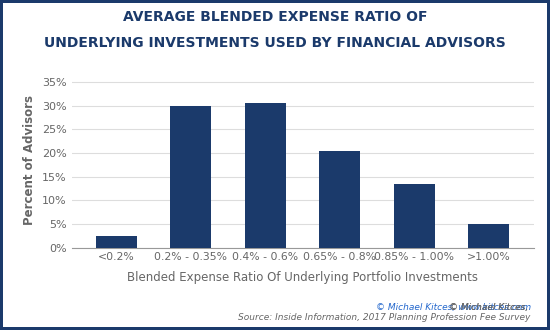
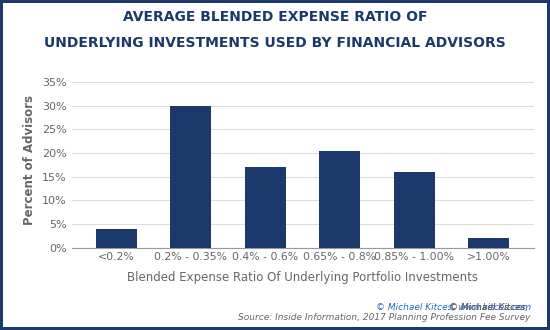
<0.2%: 2.5% -> 4.0%
0.4% - 0.6%: 30.5% -> 17.0%
0.85% - 1.00%: 13.5% -> 16.0%
>1.00%: 5.0% -> 2.0%
